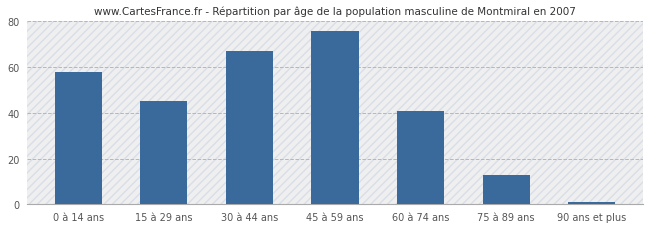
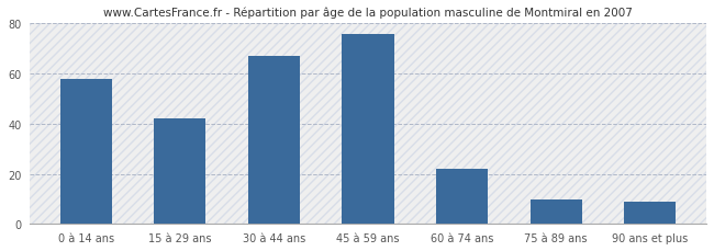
15 à 29 ans: 45 -> 42
60 à 74 ans: 41 -> 22
75 à 89 ans: 13 -> 10
90 ans et plus: 1 -> 9
